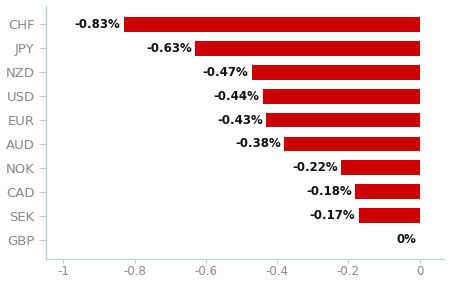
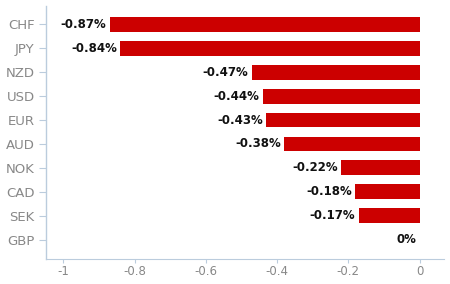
CHF: -0.83% -> -0.87%
JPY: -0.63% -> -0.84%
